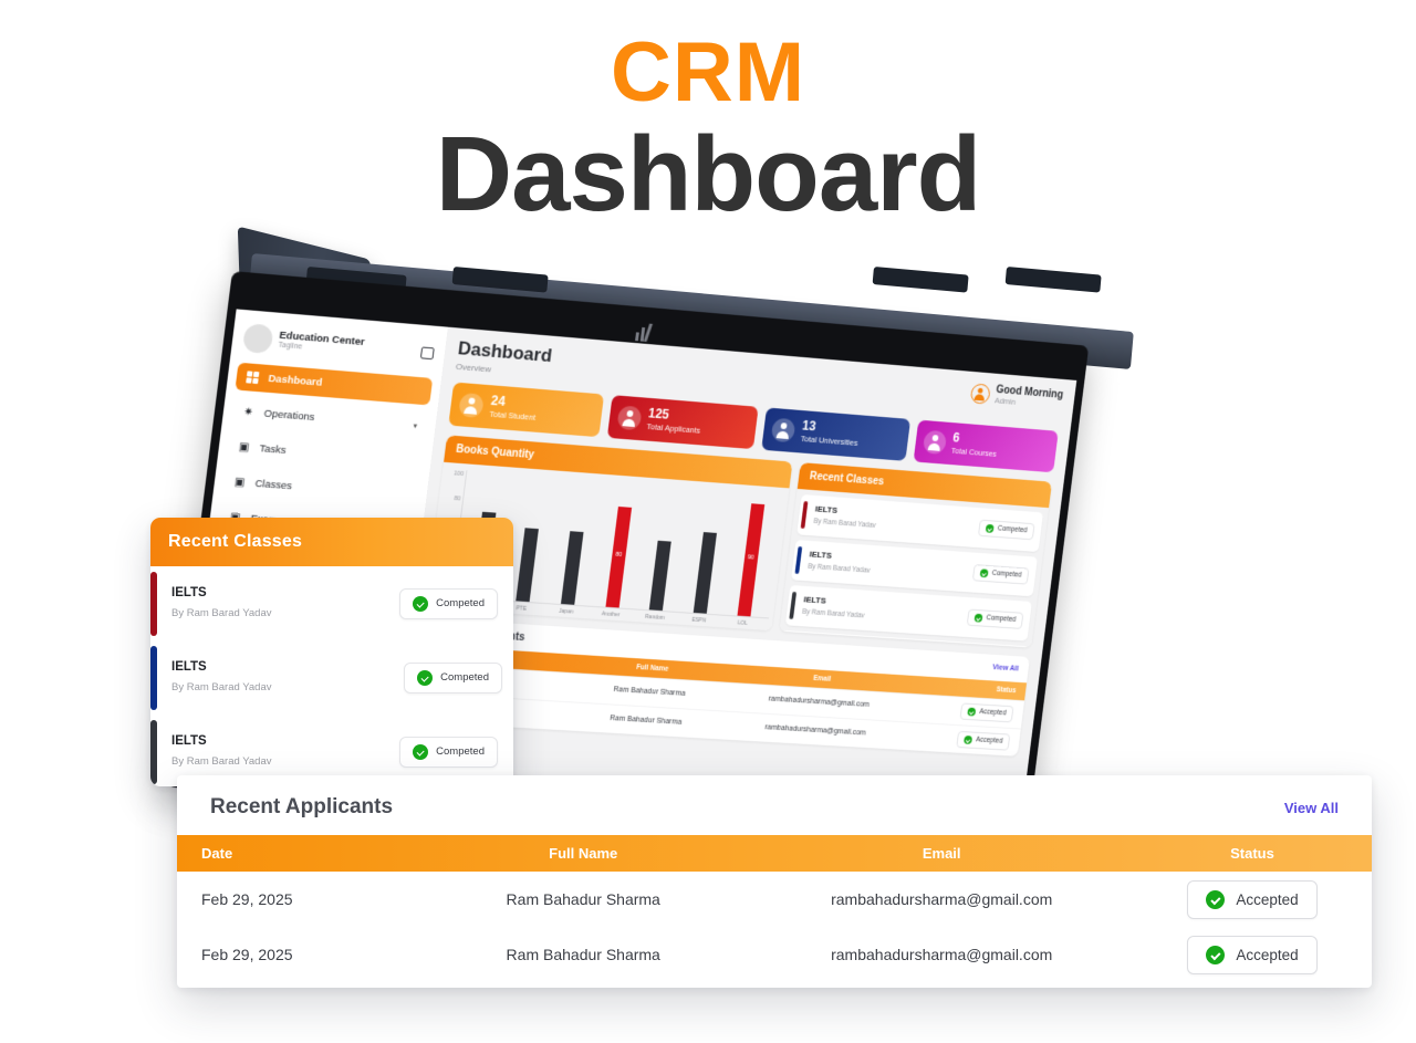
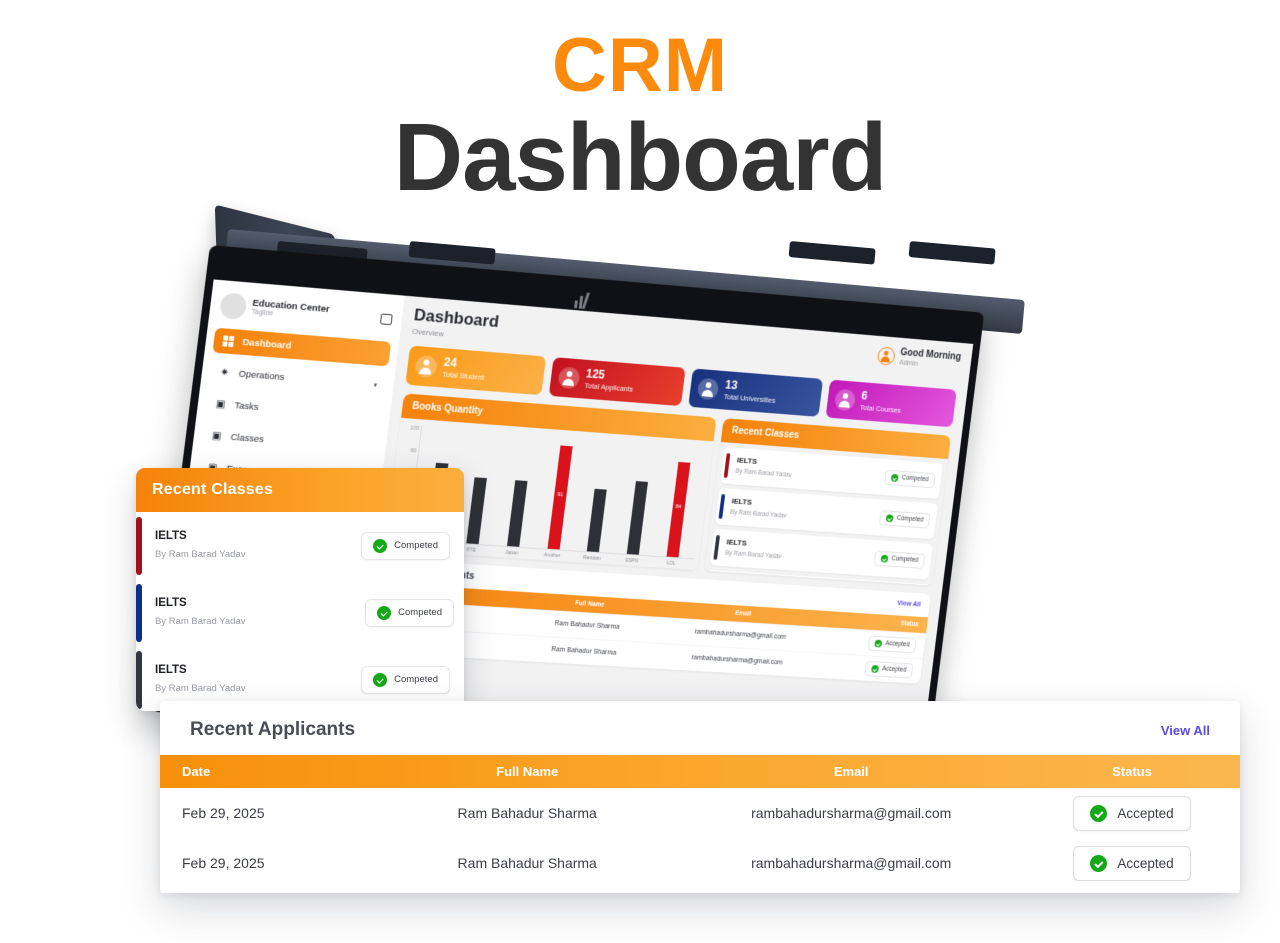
Another: 80 -> 91
LOL: 90 -> 84
